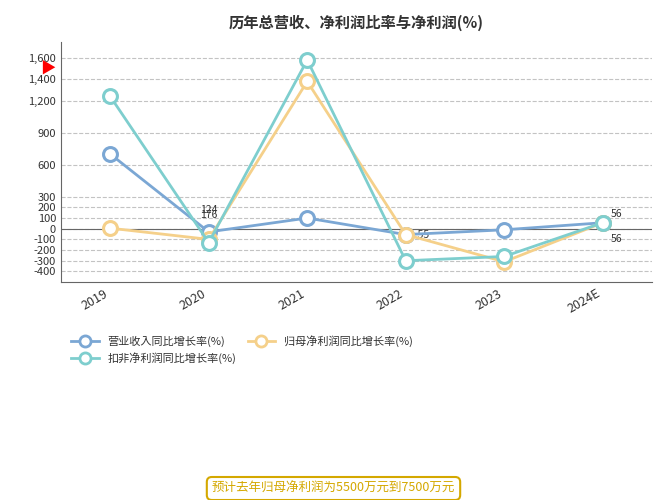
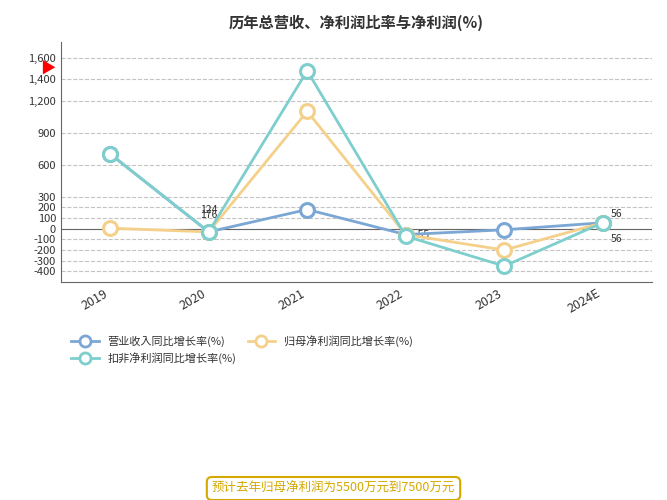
扣非净利润同比增长率(%)/2019: 1,240 -> 700
归母净利润同比增长率(%)/2020: -100 -> -30
扣非净利润同比增长率(%)/2020: -130 -> -30
营业收入同比增长率(%)/2021: 100 -> 180
归母净利润同比增长率(%)/2021: 1,380 -> 1,100
扣非净利润同比增长率(%)/2021: 1,580 -> 1,480
扣非净利润同比增长率(%)/2022: -300 -> -70
归母净利润同比增长率(%)/2023: -310 -> -200
扣非净利润同比增长率(%)/2023: -260 -> -350
